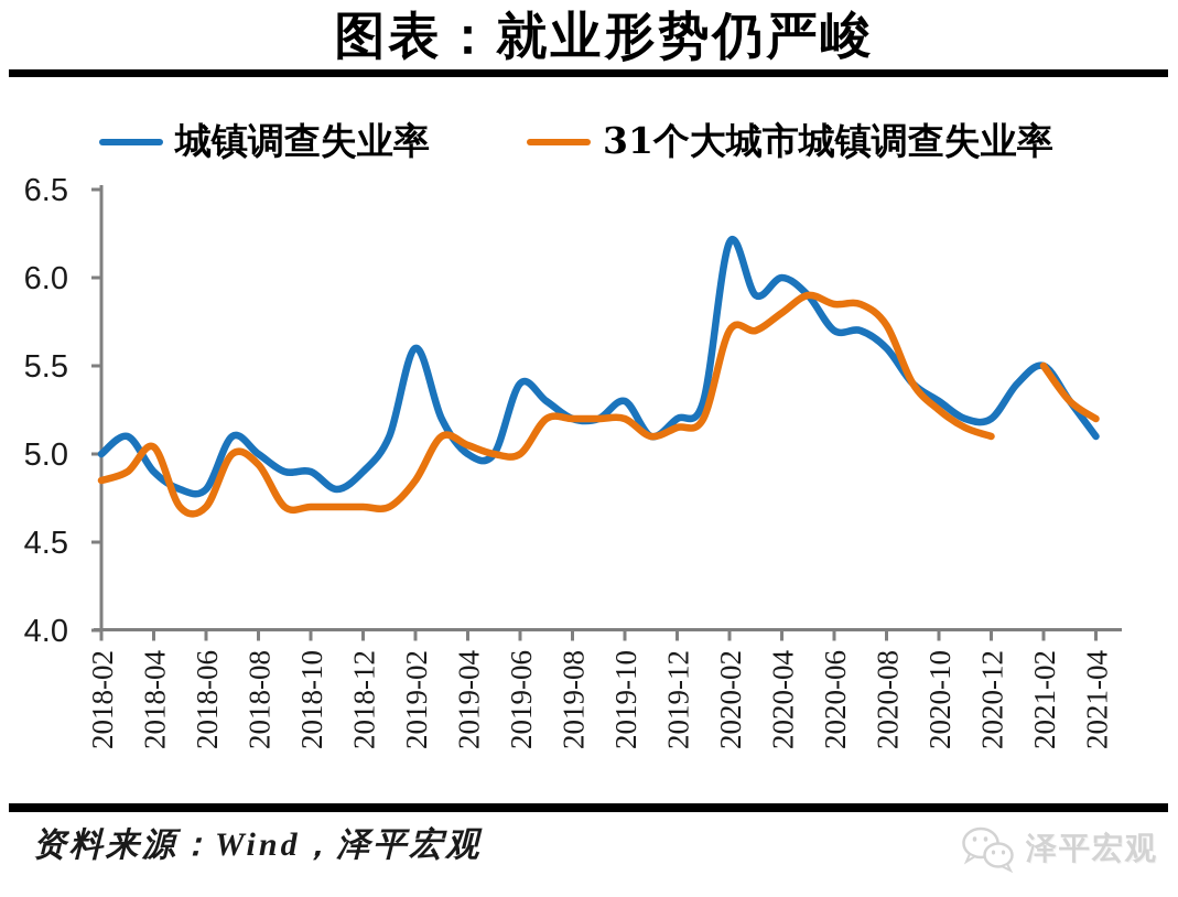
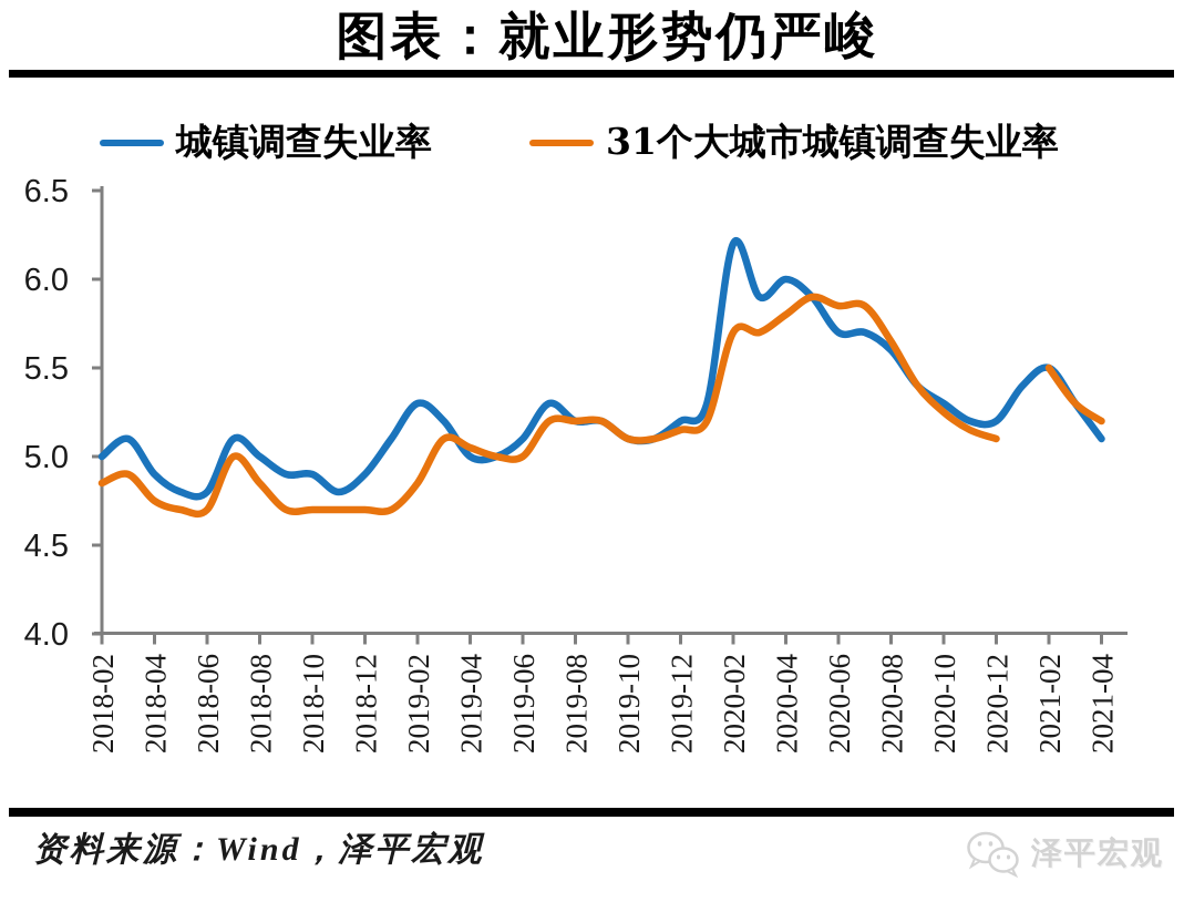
31个大城市城镇调查失业率/2018-04: 5.04 -> 4.75
31个大城市城镇调查失业率/2018-08: 4.94 -> 4.85
城镇调查失业率/2019-02: 5.6 -> 5.3
城镇调查失业率/2019-06: 5.4 -> 5.1
城镇调查失业率/2019-10: 5.3 -> 5.1
31个大城市城镇调查失业率/2019-10: 5.20 -> 5.10
31个大城市城镇调查失业率/2020-08: 5.73 -> 5.65
